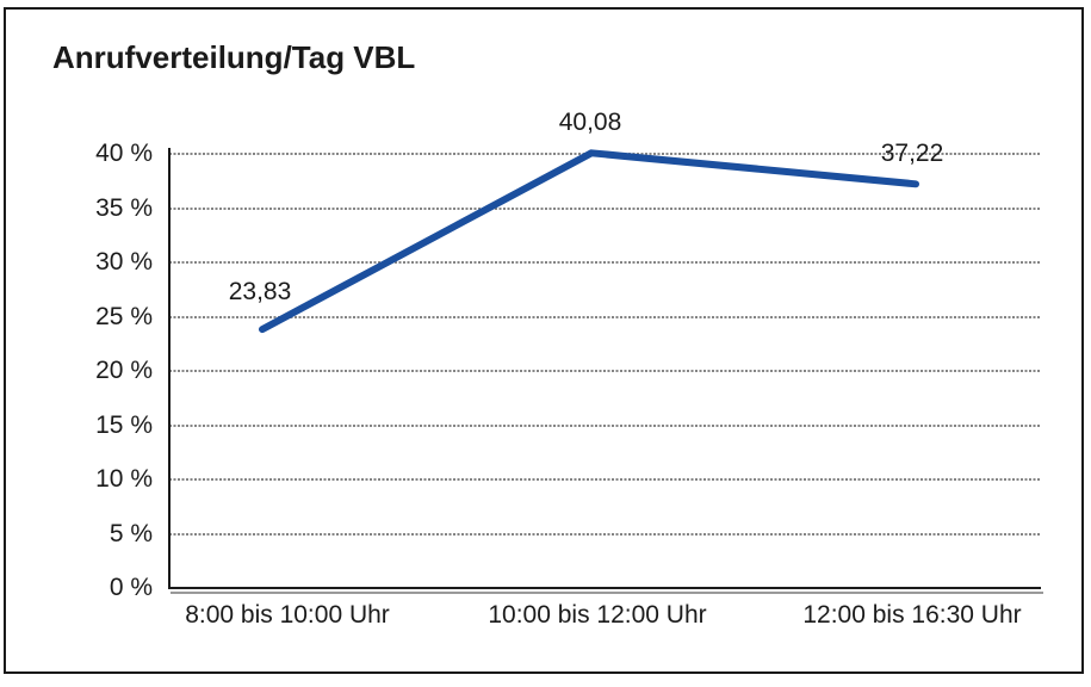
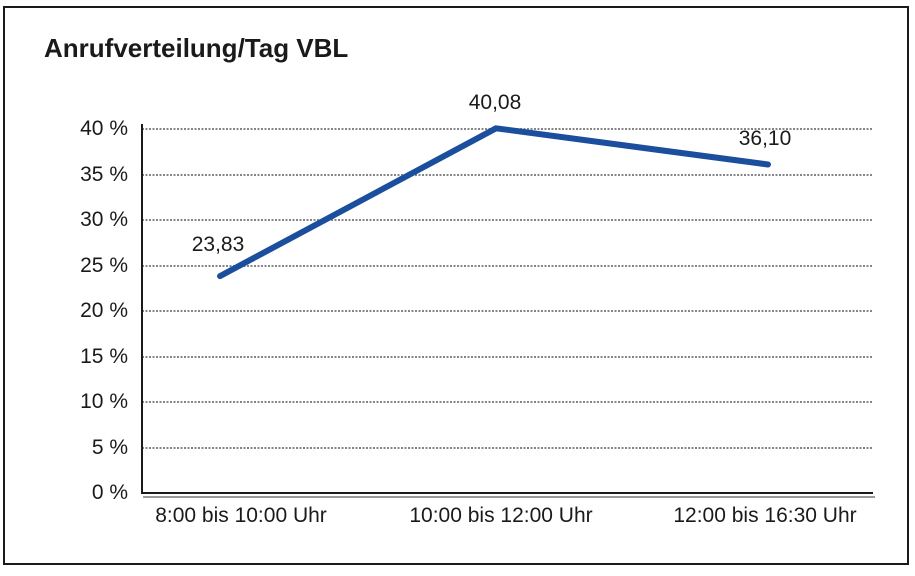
12:00 bis 16:30 Uhr: 37,22 -> 36,10
